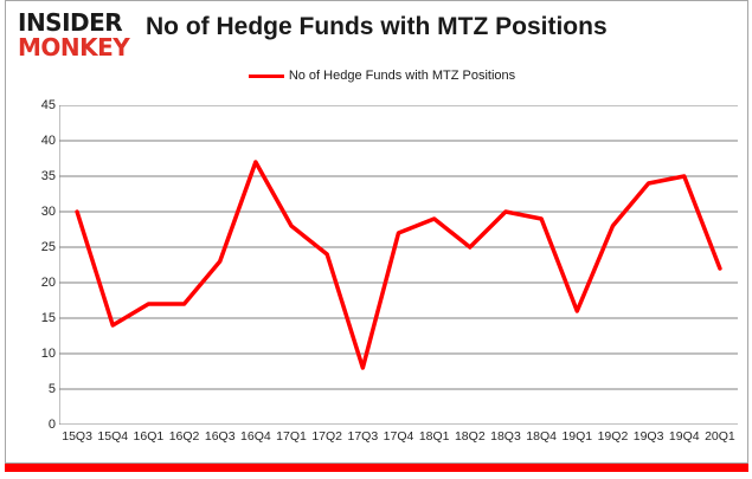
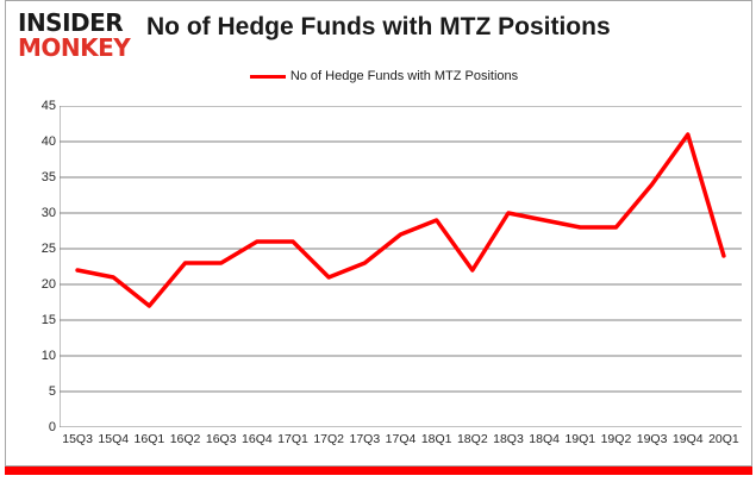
15Q3: 30 -> 22
15Q4: 14 -> 21
16Q2: 17 -> 23
16Q4: 37 -> 26
17Q1: 28 -> 26
17Q2: 24 -> 21
17Q3: 8 -> 23
18Q2: 25 -> 22
19Q1: 16 -> 28
19Q4: 35 -> 41
20Q1: 22 -> 24
